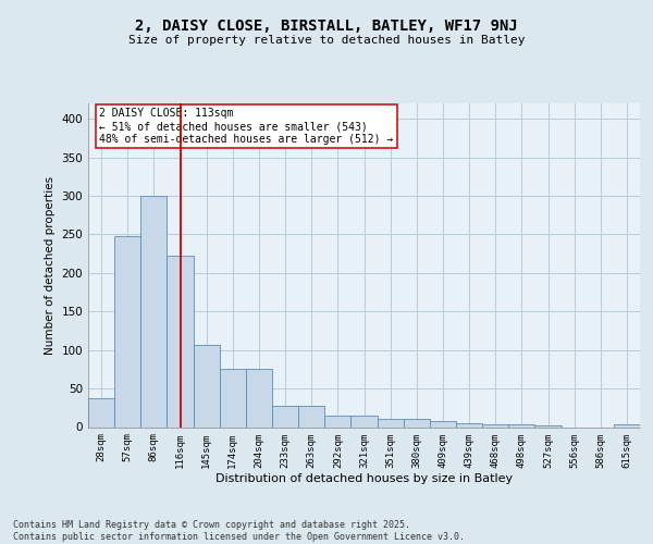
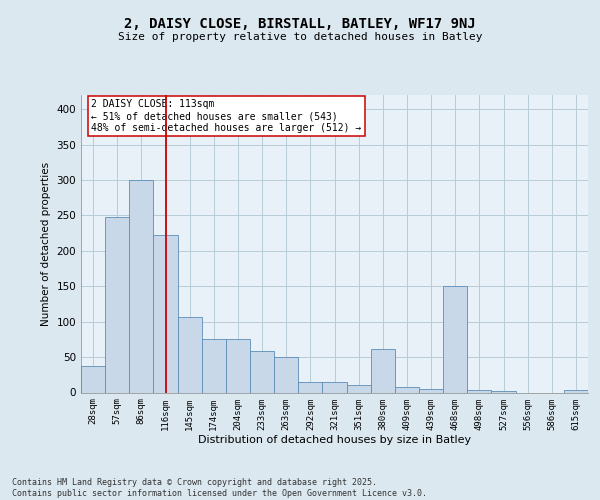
233sqm: 27 -> 58
263sqm: 27 -> 50
380sqm: 10 -> 62
468sqm: 4 -> 150
